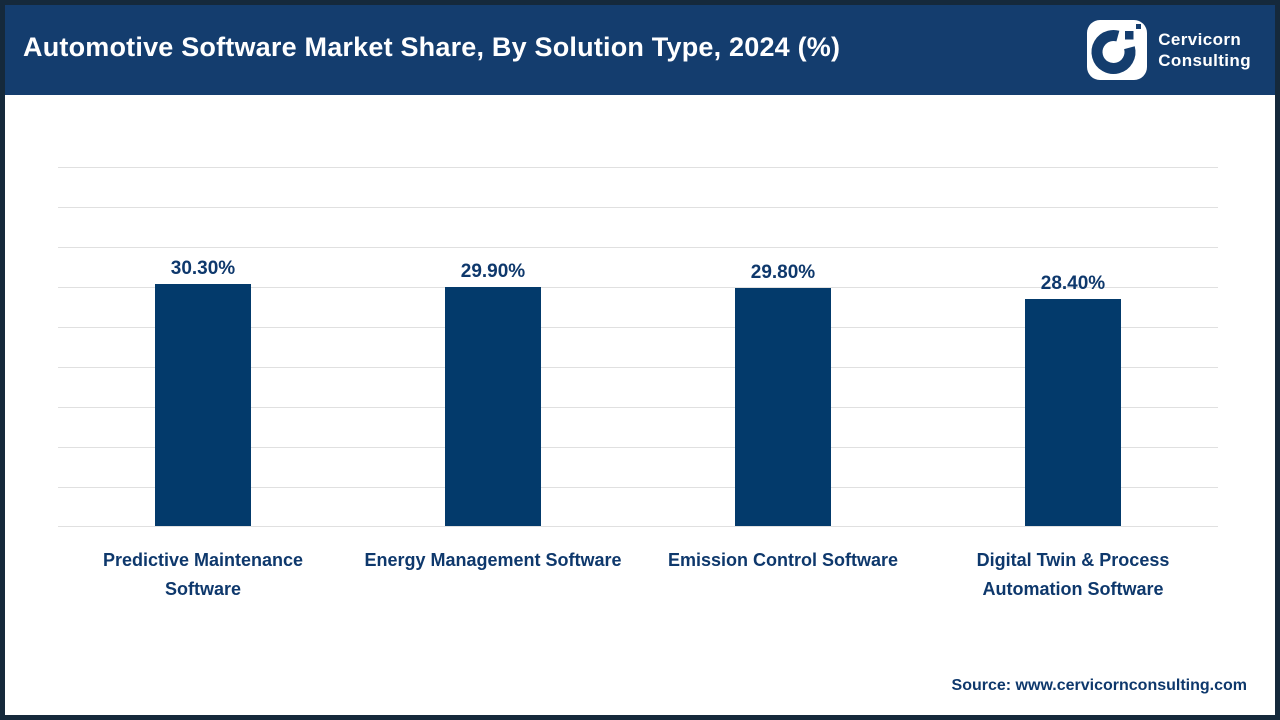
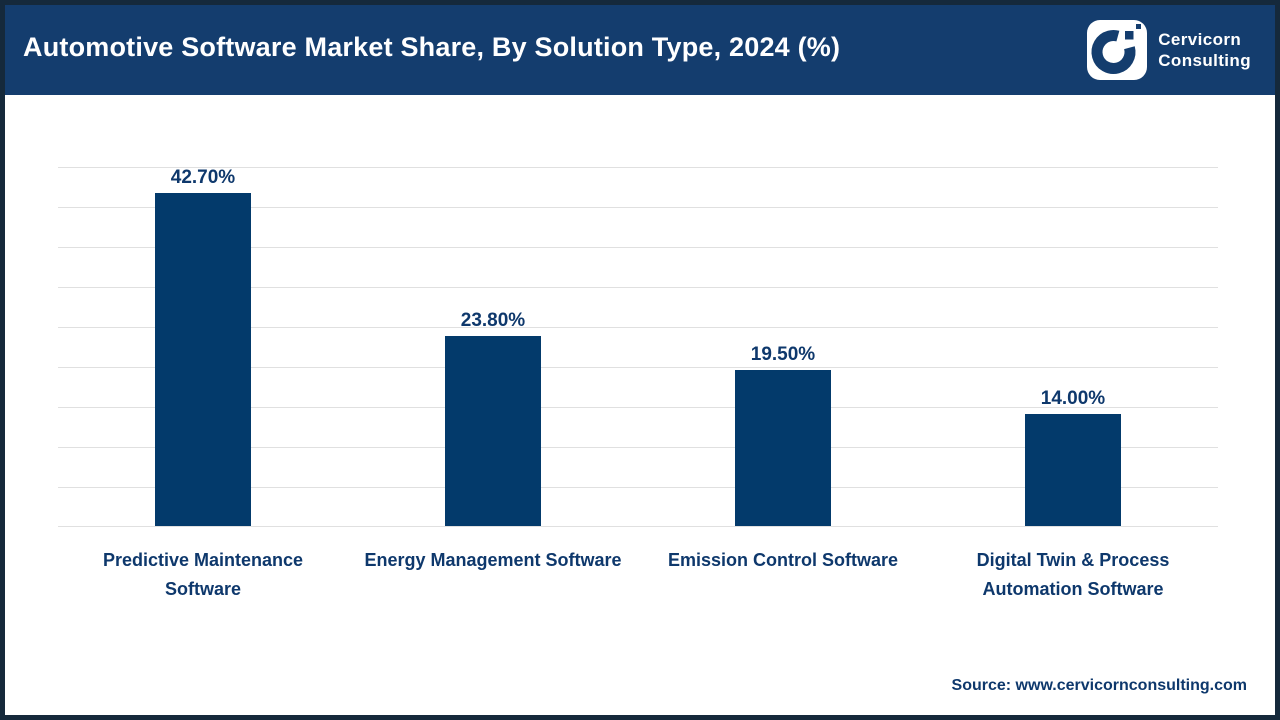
Predictive Maintenance Software: 30.30% -> 42.70%
Energy Management Software: 29.90% -> 23.80%
Emission Control Software: 29.80% -> 19.50%
Digital Twin & Process Automation Software: 28.40% -> 14.00%
